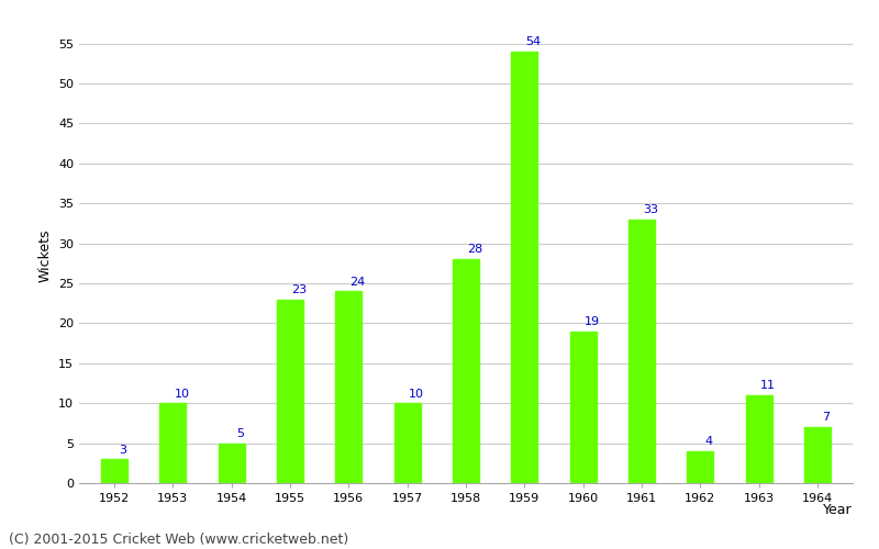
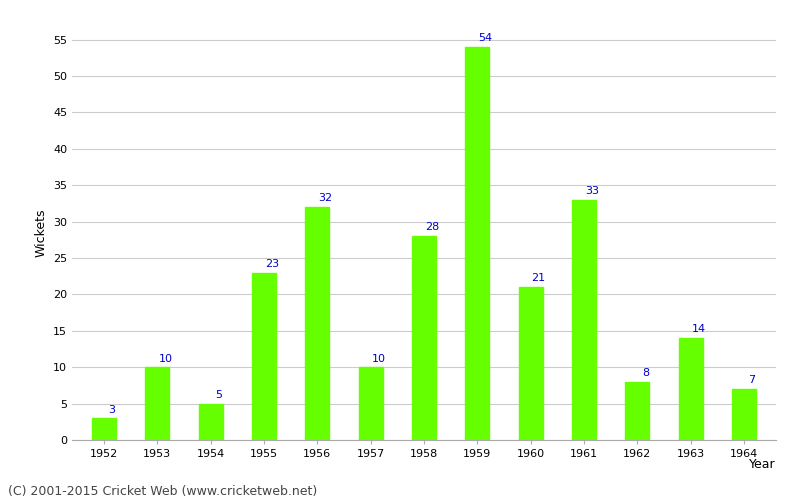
1956: 24 -> 32
1960: 19 -> 21
1962: 4 -> 8
1963: 11 -> 14
